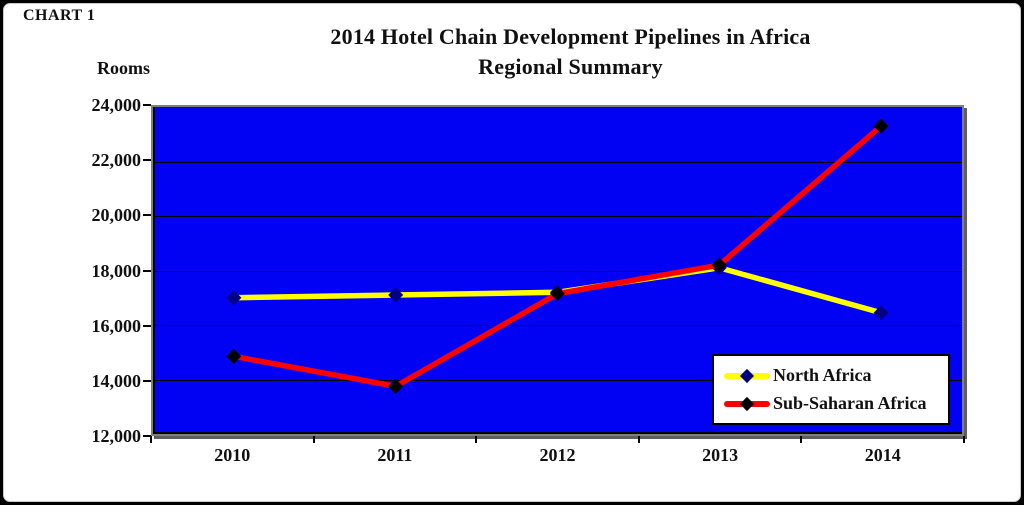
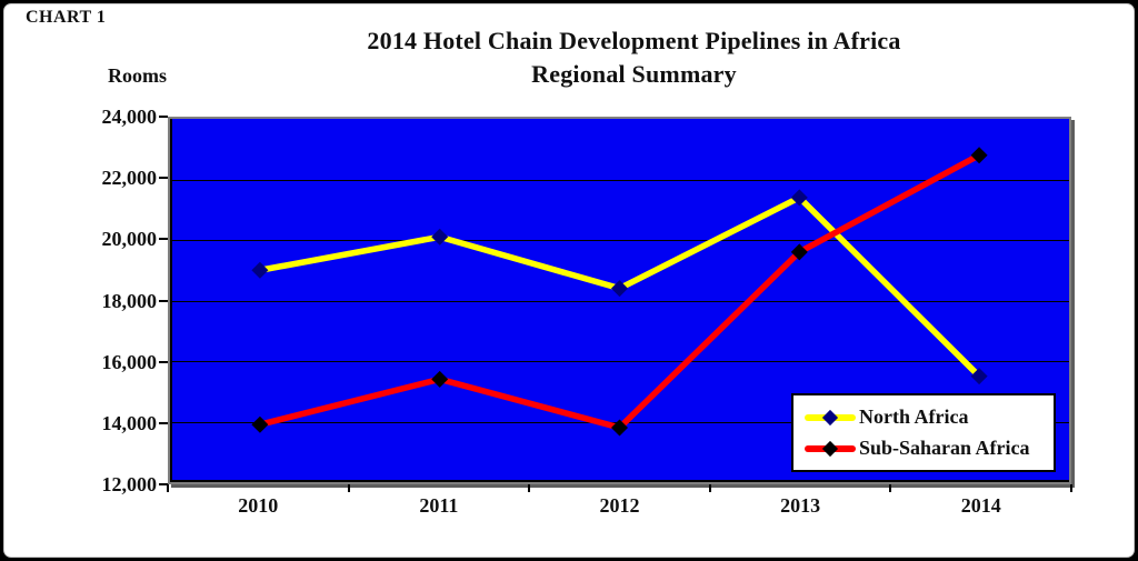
North Africa/2010: 17000 -> 19000
Sub-Saharan Africa/2010: 14800 -> 13900
North Africa/2011: 17100 -> 20100
Sub-Saharan Africa/2011: 13800 -> 15400
North Africa/2012: 17200 -> 18400
Sub-Saharan Africa/2012: 17200 -> 13800
North Africa/2013: 18100 -> 21400
Sub-Saharan Africa/2013: 18200 -> 19600
North Africa/2014: 16400 -> 15500
Sub-Saharan Africa/2014: 23300 -> 22800
